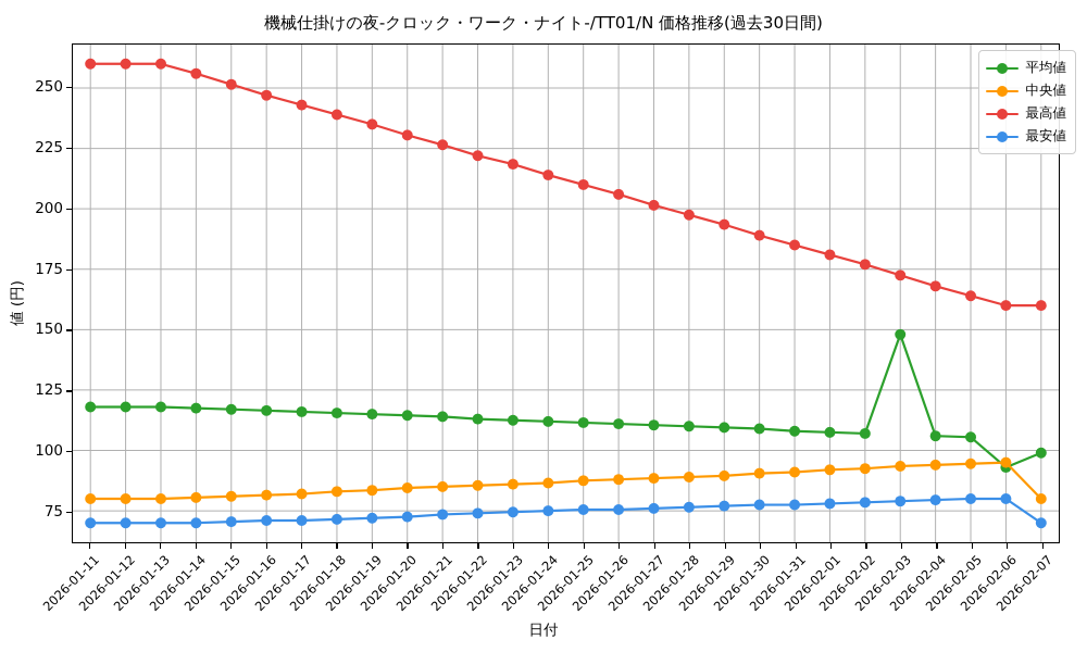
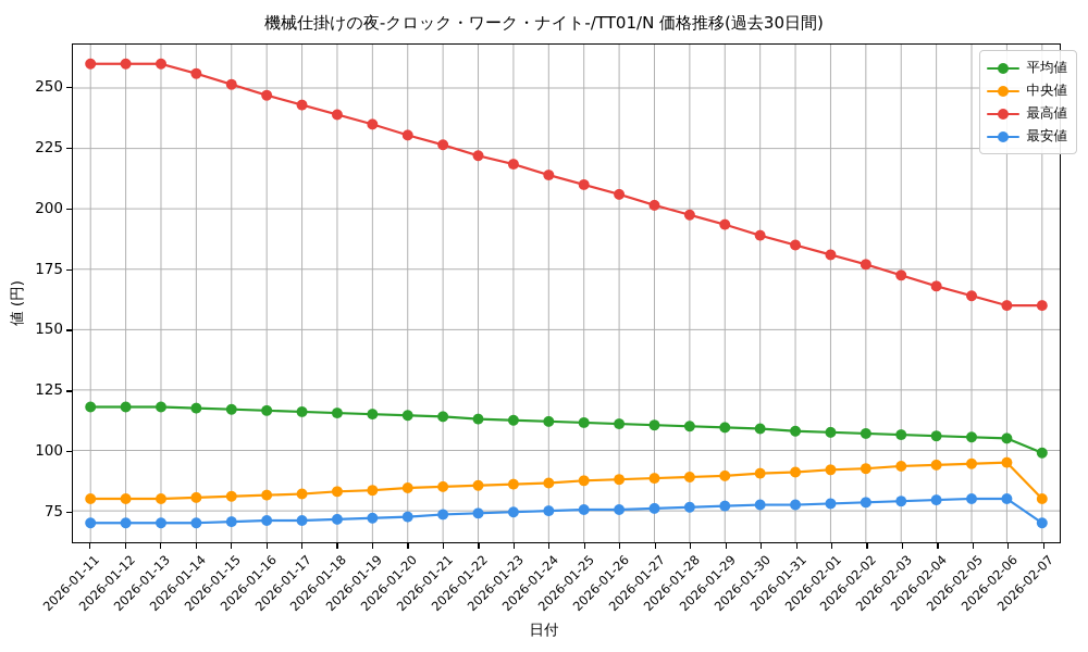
平均値/2026-02-03: 148 -> 106
平均値/2026-02-06: 93 -> 105
